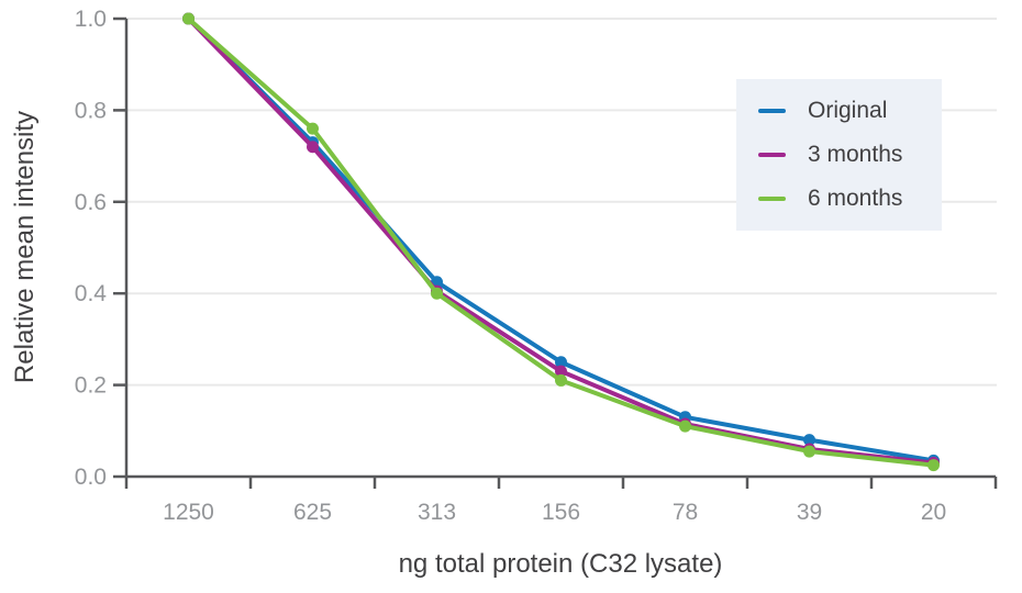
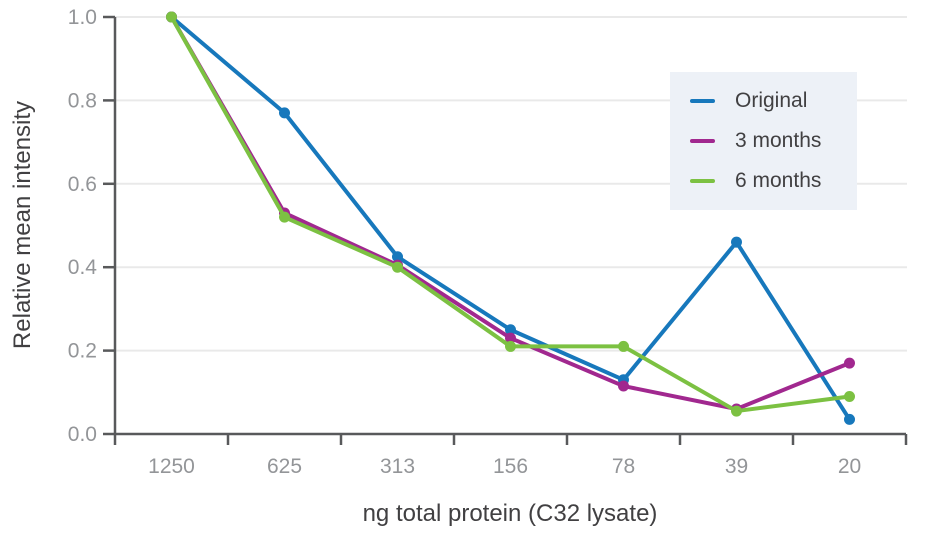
Original/625: 0.73 -> 0.77
3 months/625: 0.72 -> 0.53
6 months/625: 0.76 -> 0.52
6 months/78: 0.11 -> 0.21
Original/39: 0.08 -> 0.46
3 months/20: 0.03 -> 0.17
6 months/20: 0.03 -> 0.09
